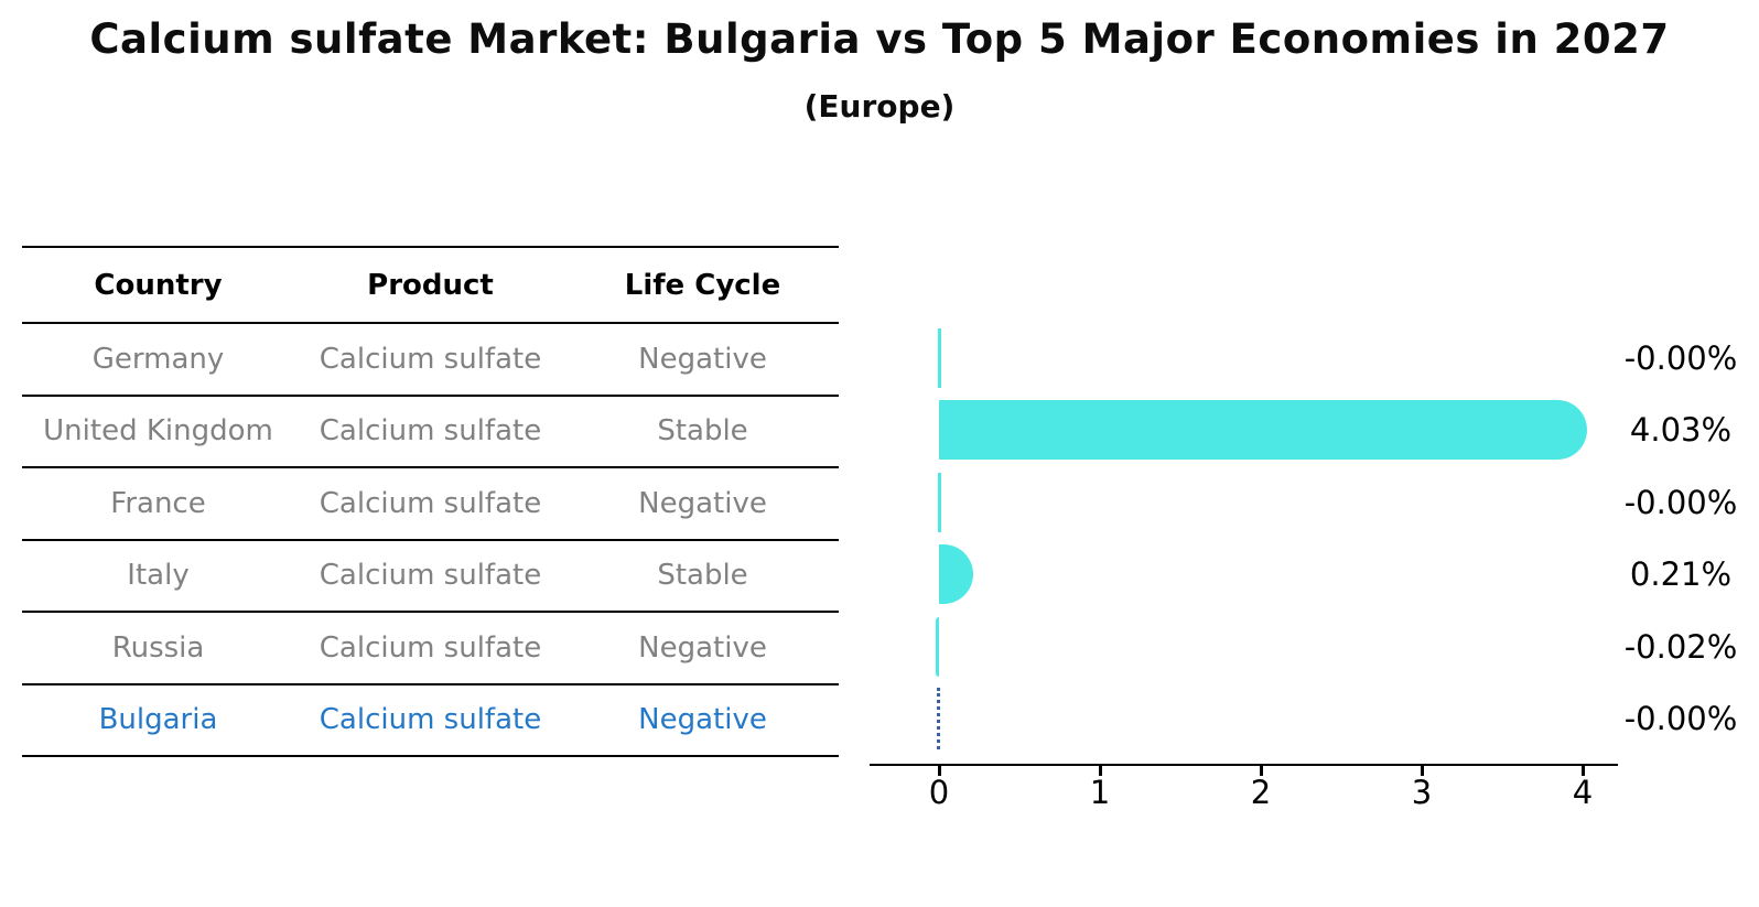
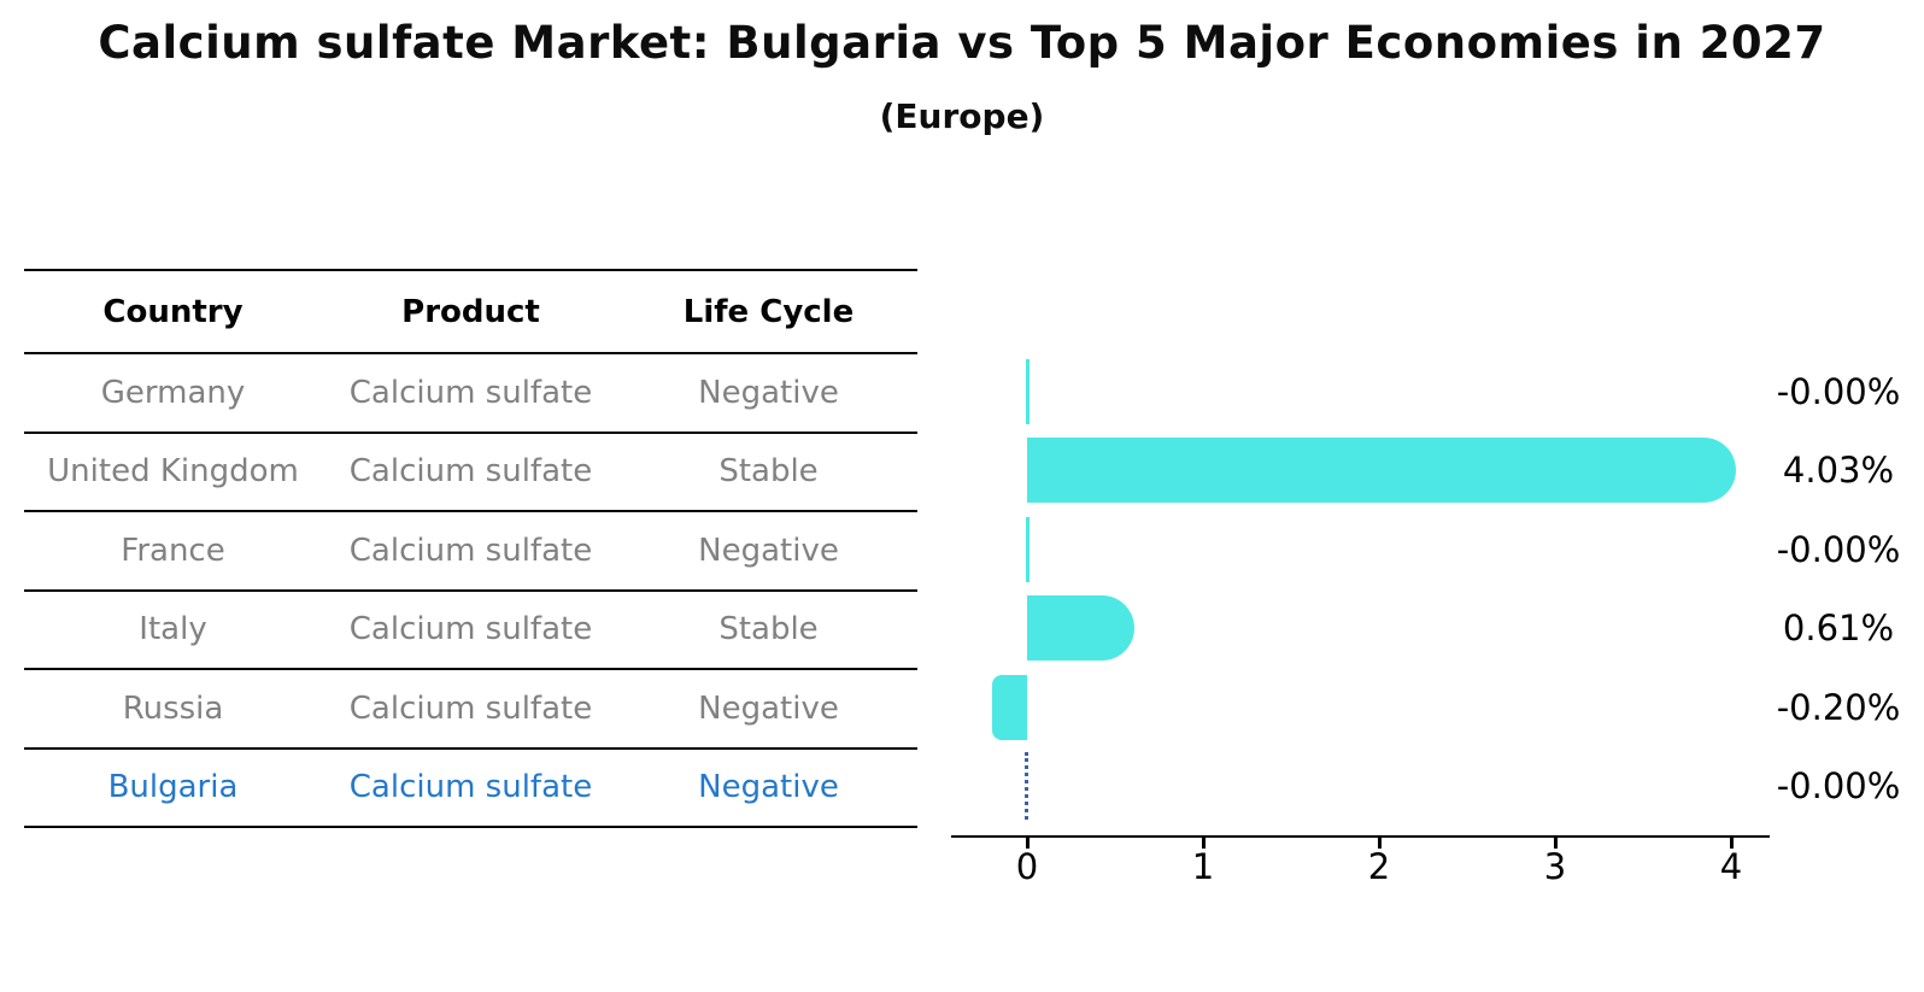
Italy: 0.21% -> 0.61%
Russia: -0.02% -> -0.20%
